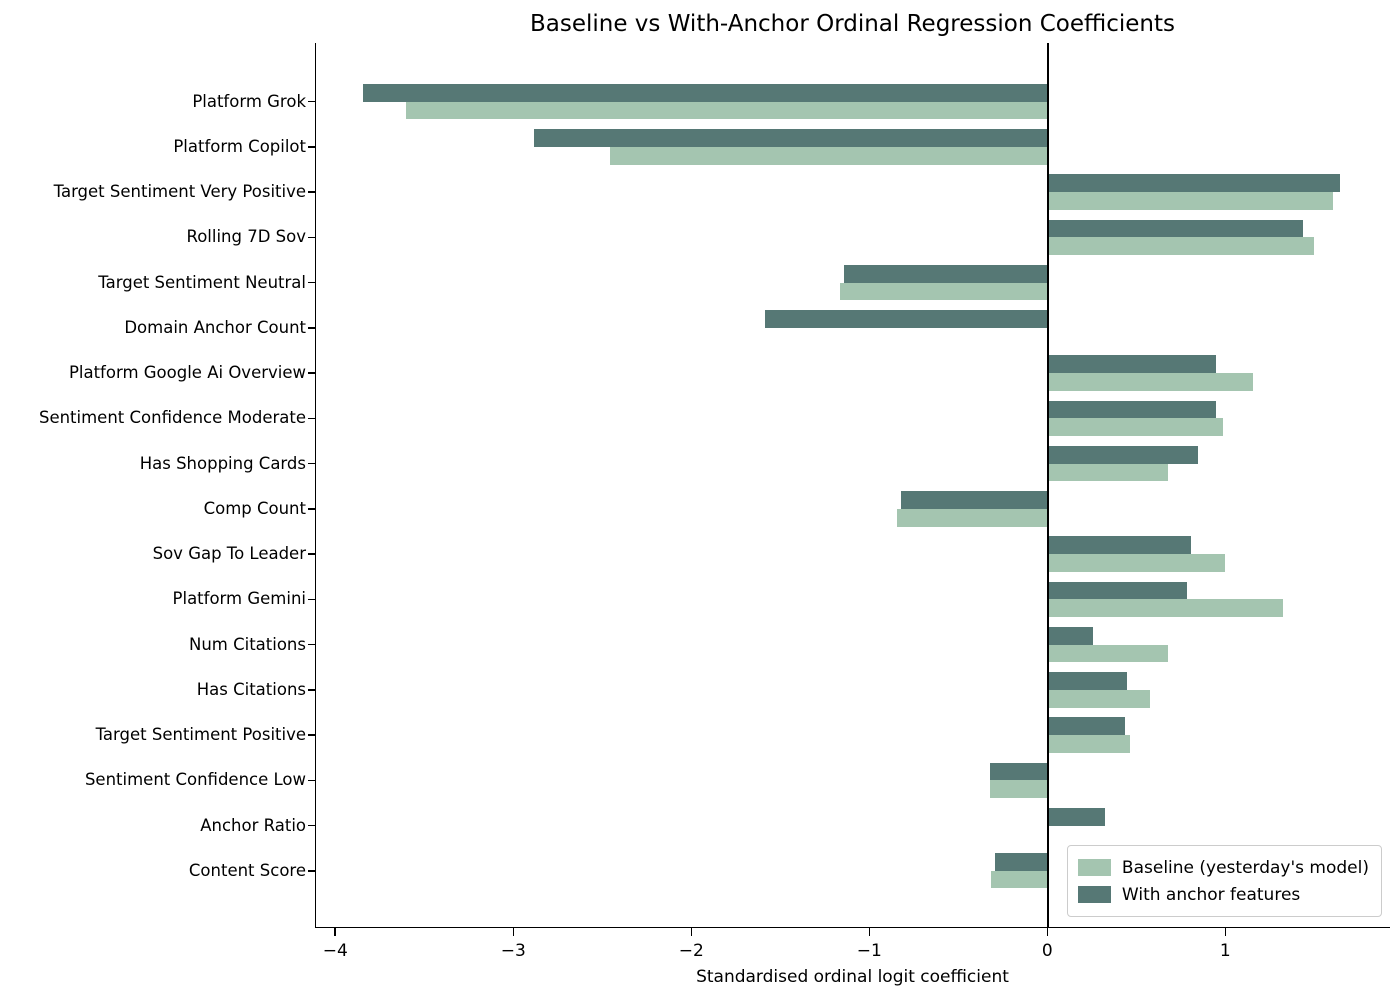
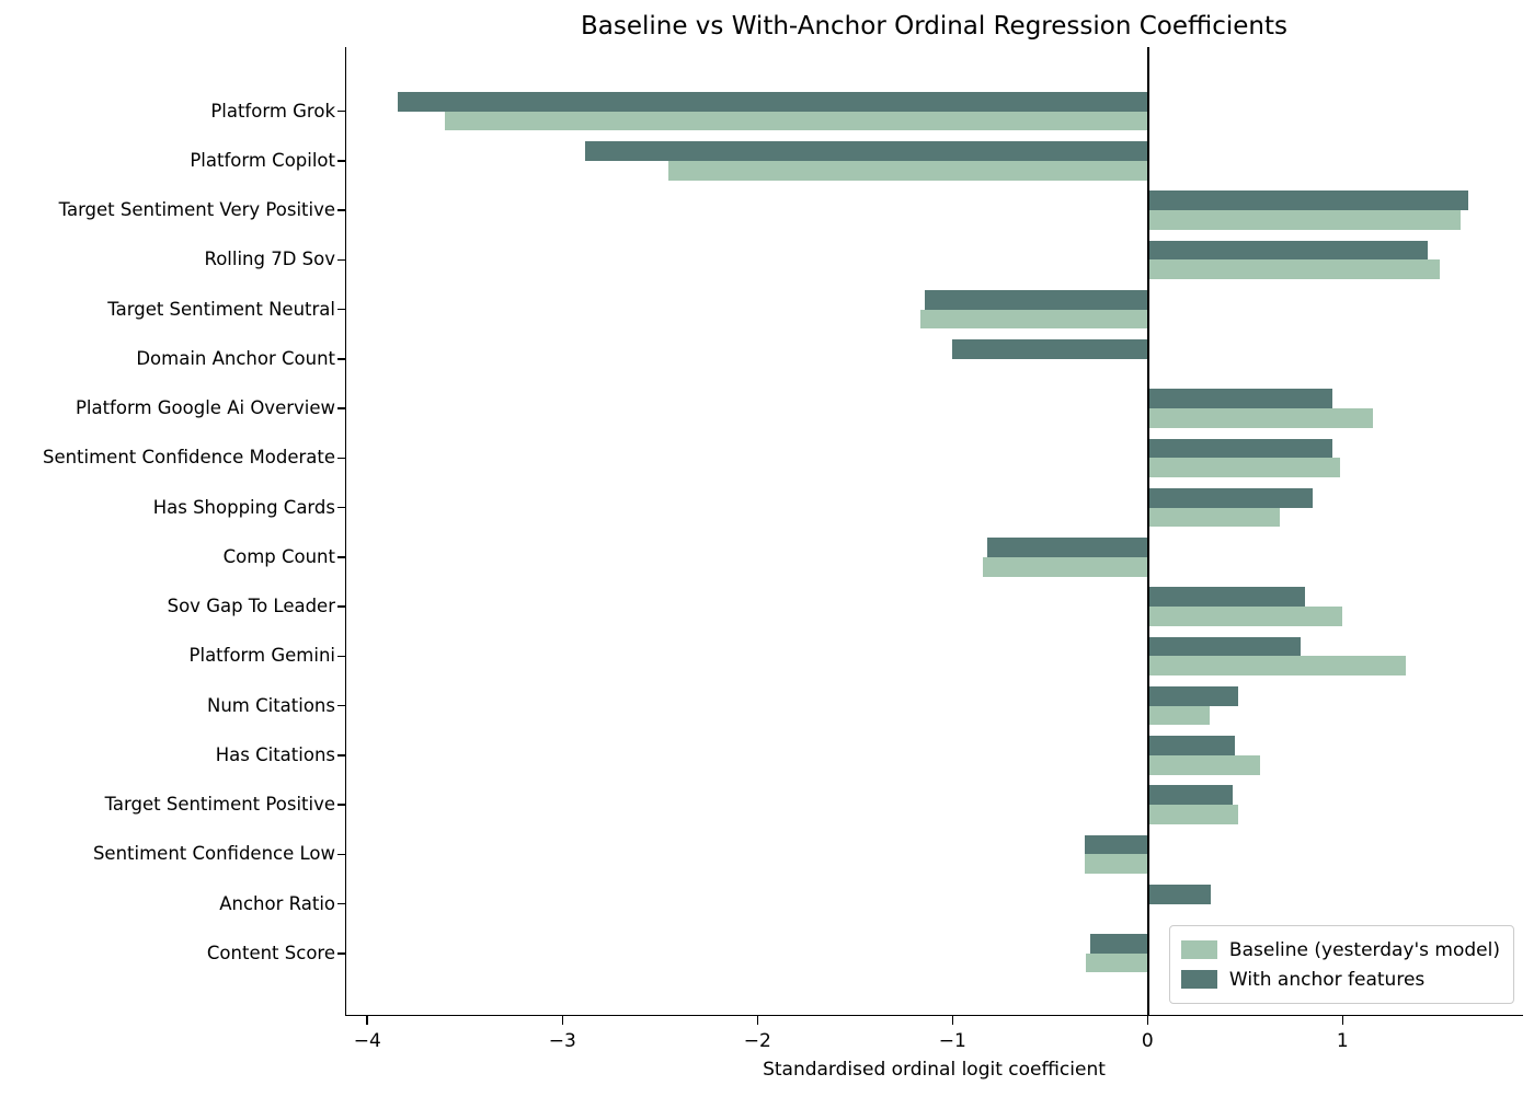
With anchor features/Domain Anchor Count: -1.59 -> -1.01
Baseline (yesterday's model)/Num Citations: 0.67 -> 0.31
With anchor features/Num Citations: 0.25 -> 0.46
